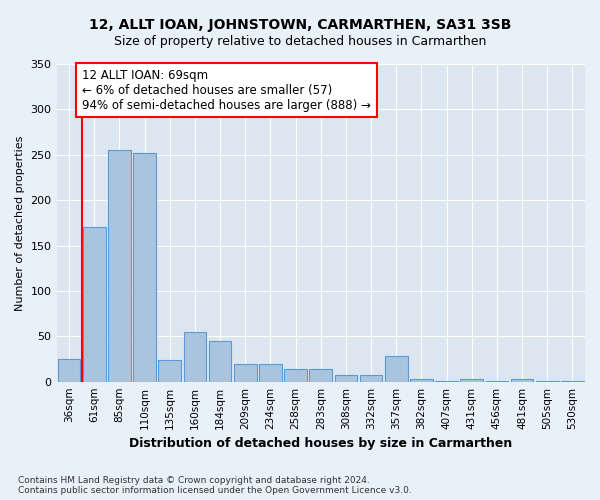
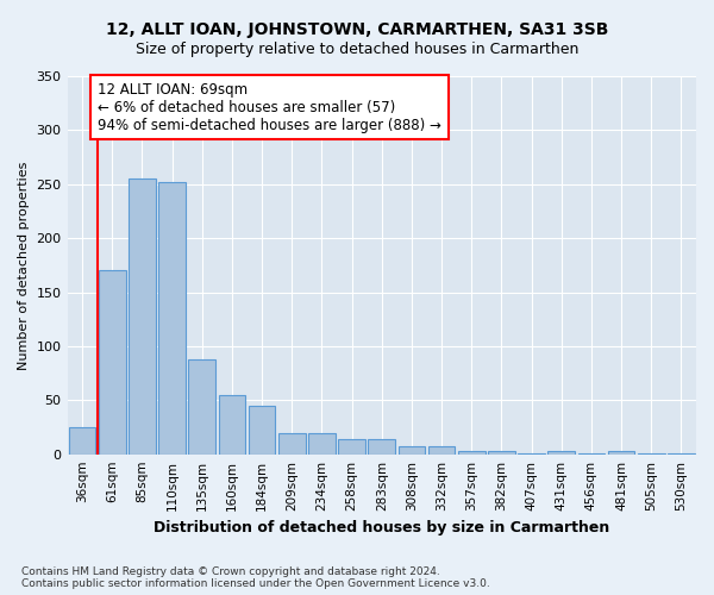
135sqm: 24 -> 88
357sqm: 28 -> 3
